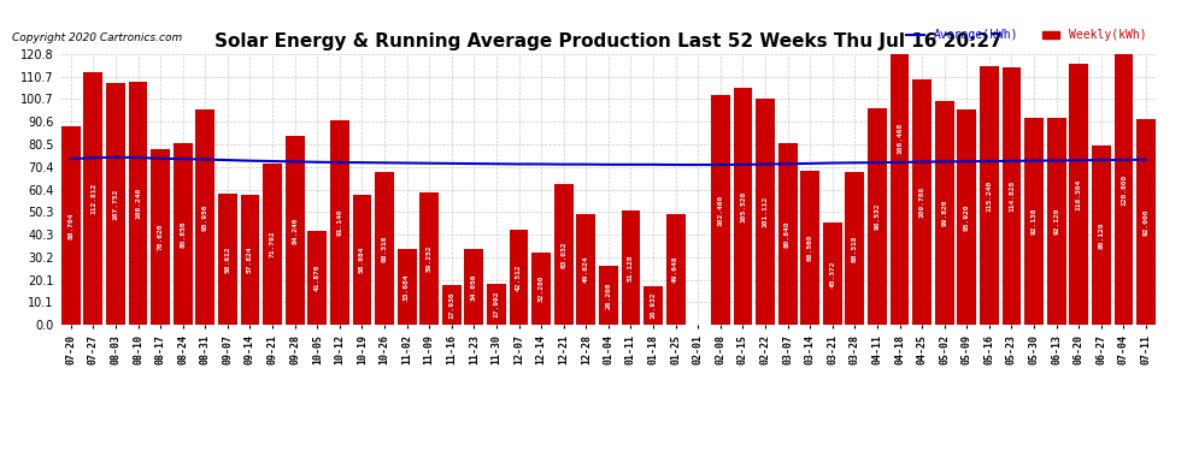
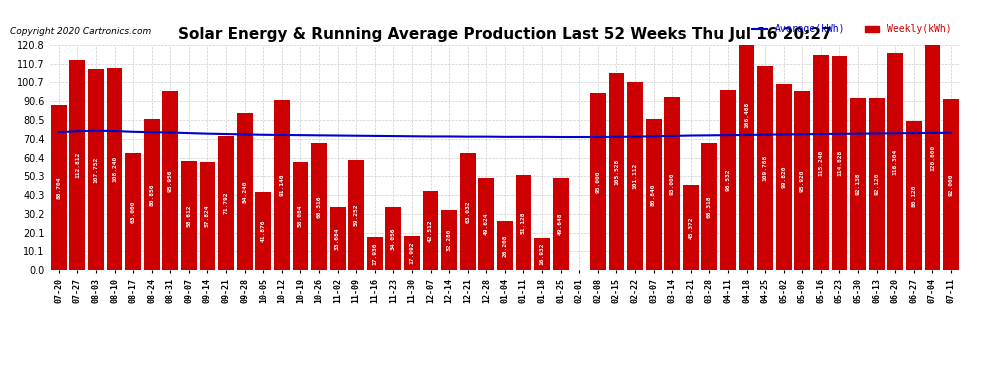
Weekly(kWh)/08-17: 79 -> 63
Weekly(kWh)/02-08: 102 -> 95
Weekly(kWh)/03-14: 69 -> 93
